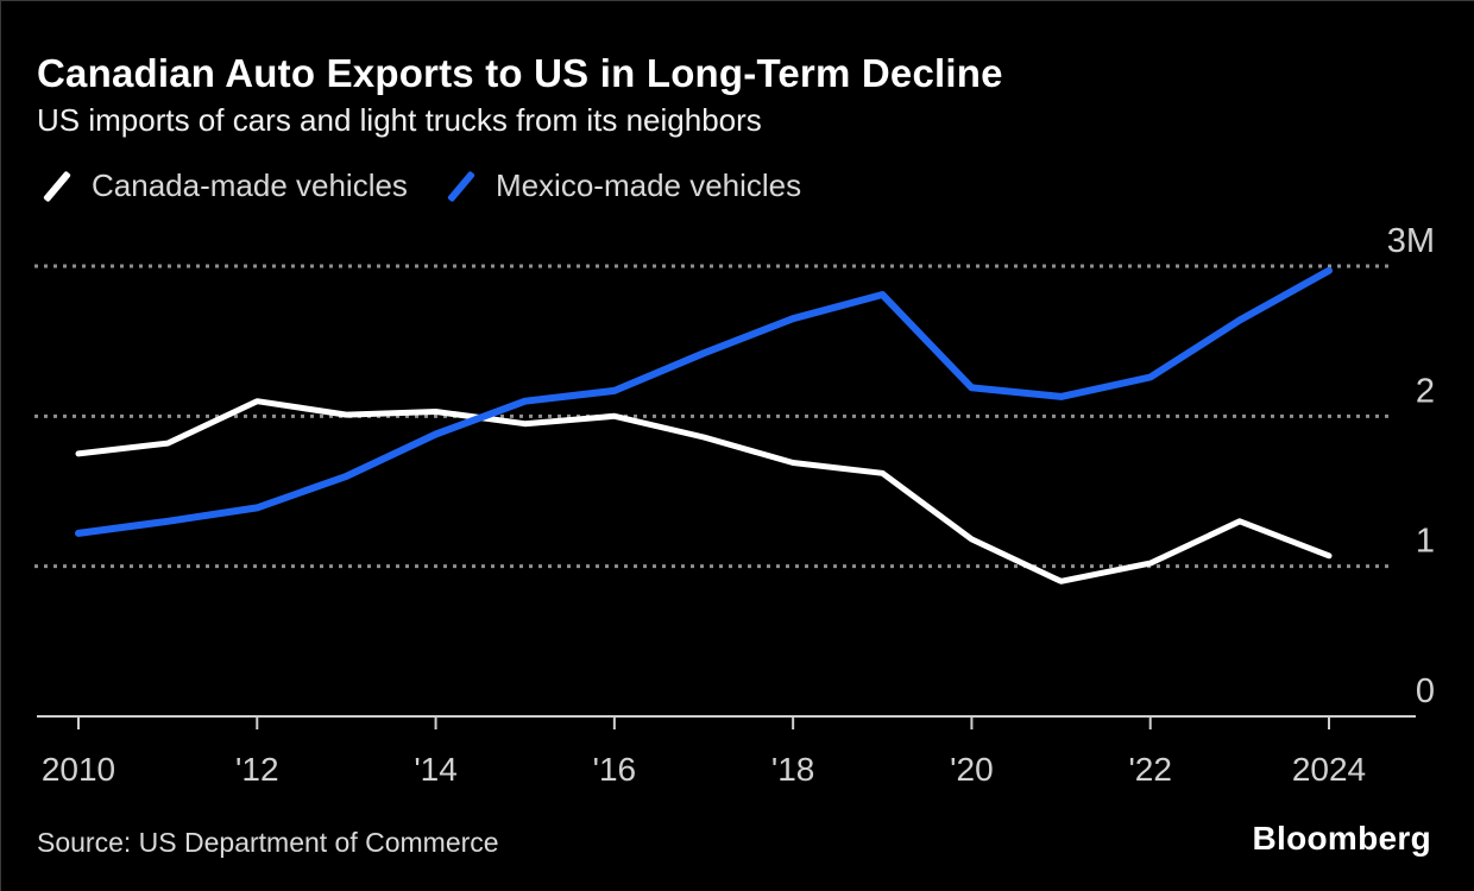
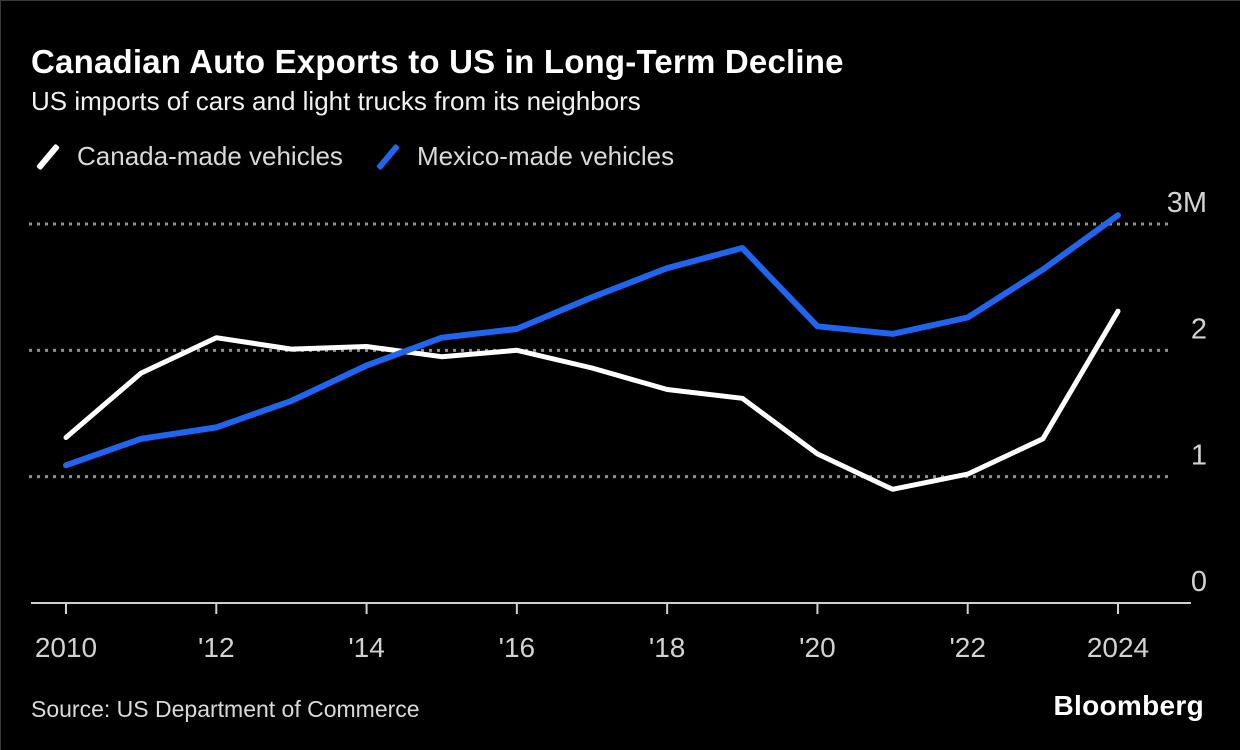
Canada-made vehicles/2010: 1.75M -> 1.31M
Mexico-made vehicles/2010: 1.22M -> 1.09M
Canada-made vehicles/2024: 1.07M -> 2.31M
Mexico-made vehicles/2024: 2.97M -> 3.07M
